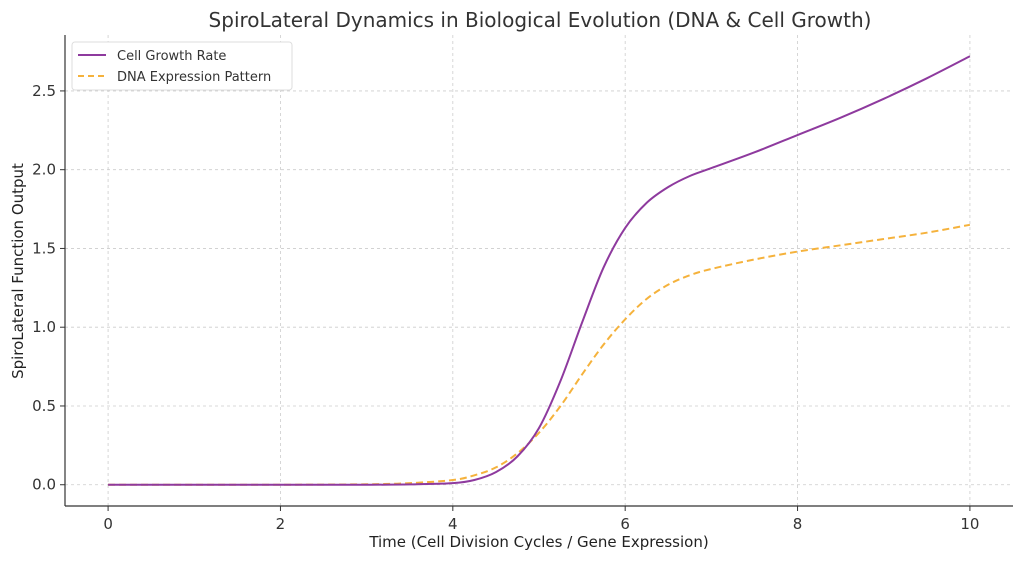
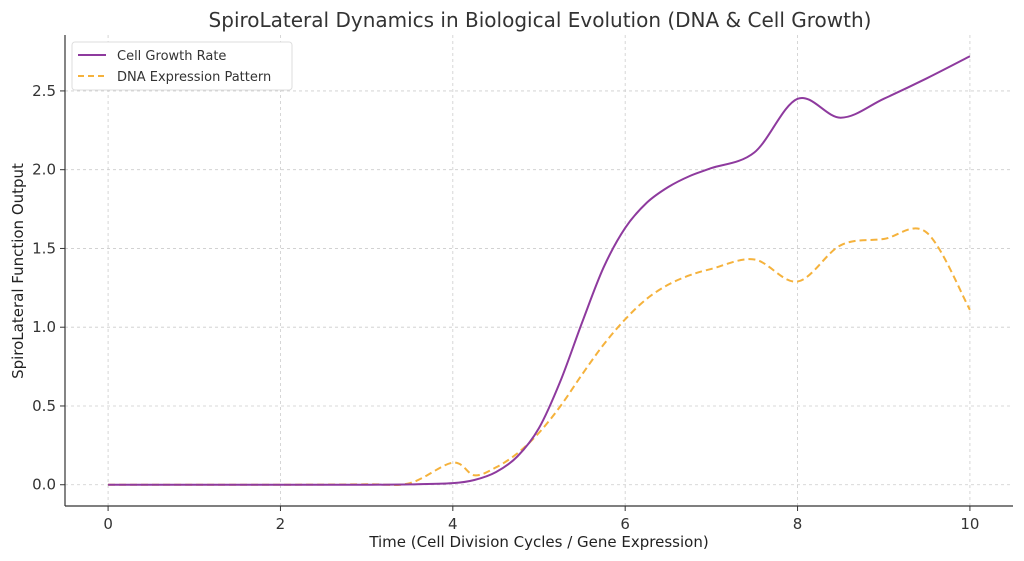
DNA Expression Pattern/4: 0.03 -> 0.14
Cell Growth Rate/8: 2.22 -> 2.45
DNA Expression Pattern/8: 1.48 -> 1.29
DNA Expression Pattern/10: 1.65 -> 1.11
